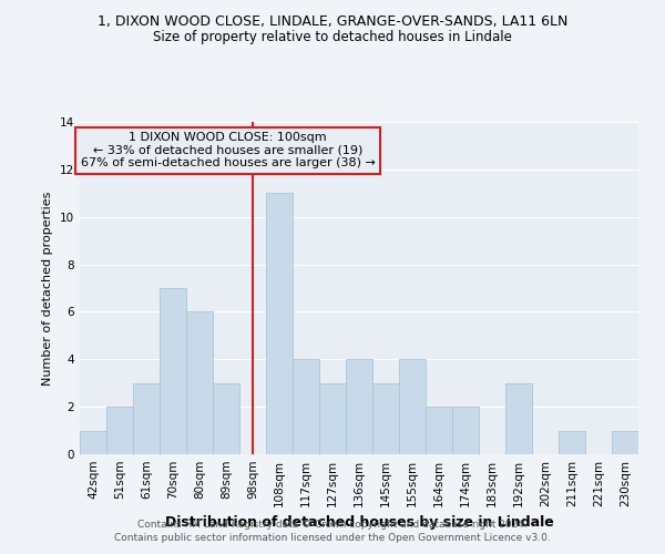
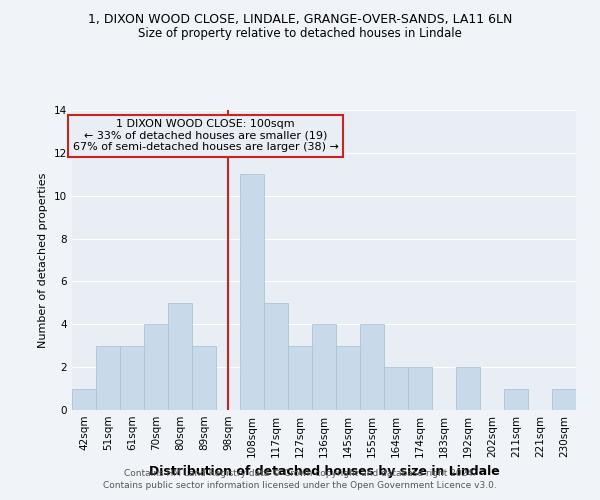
51sqm: 2 -> 3
70sqm: 7 -> 4
80sqm: 6 -> 5
117sqm: 4 -> 5
192sqm: 3 -> 2
